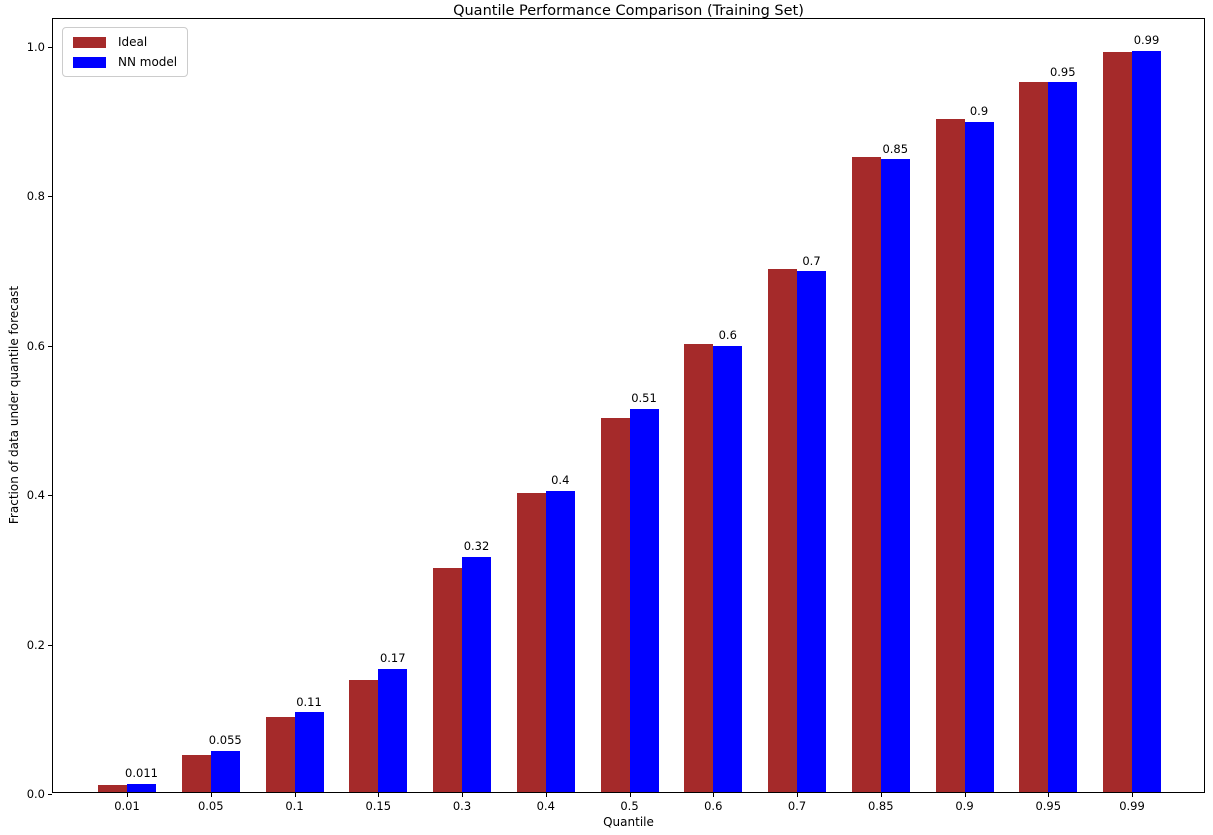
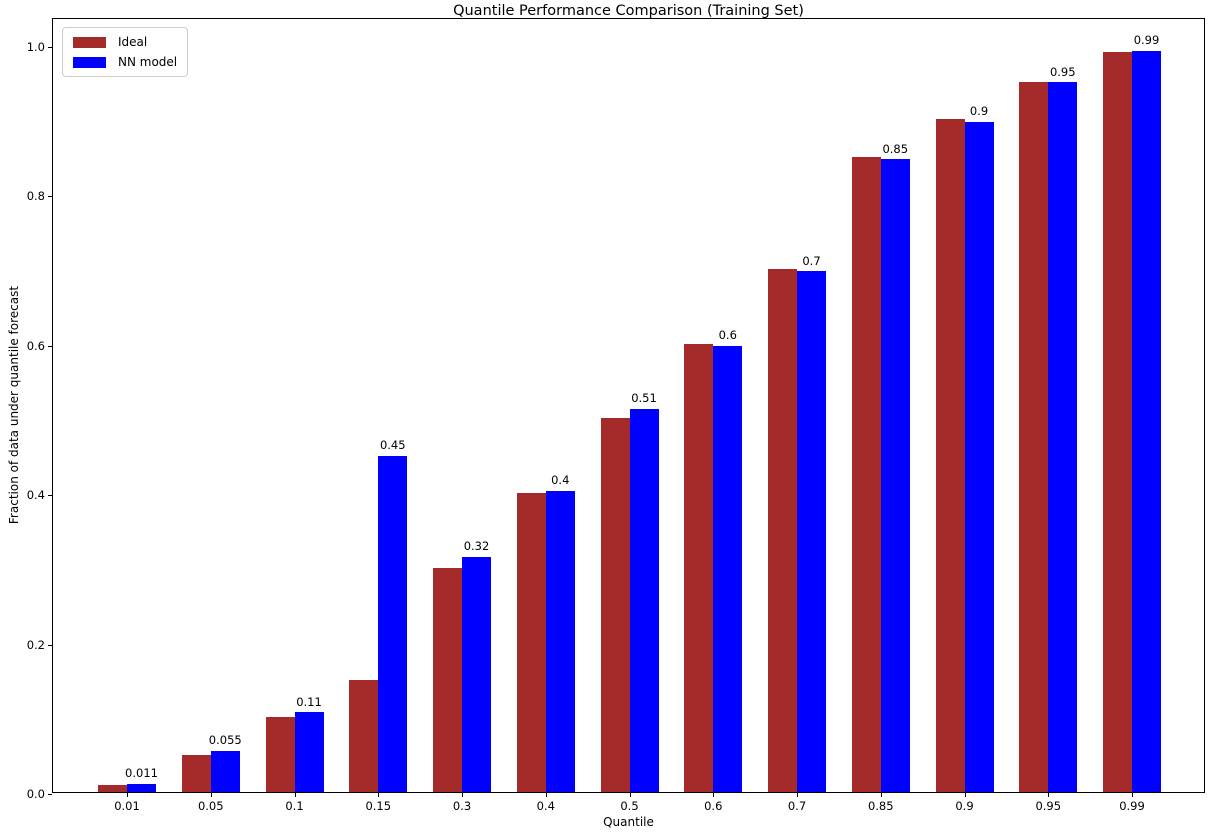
NN model/0.15: 0.17 -> 0.45
